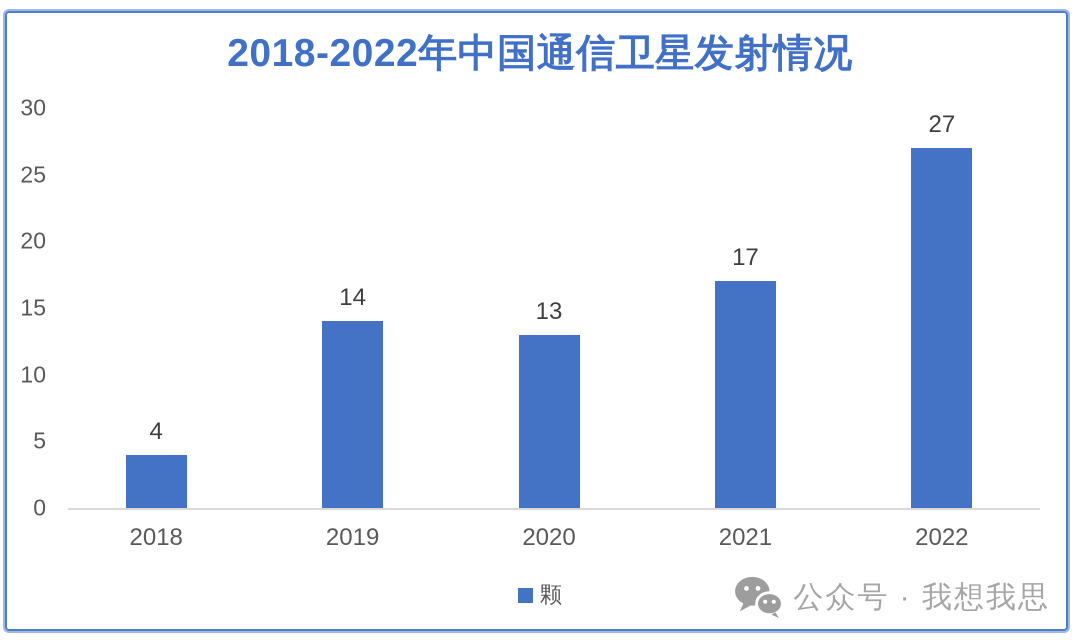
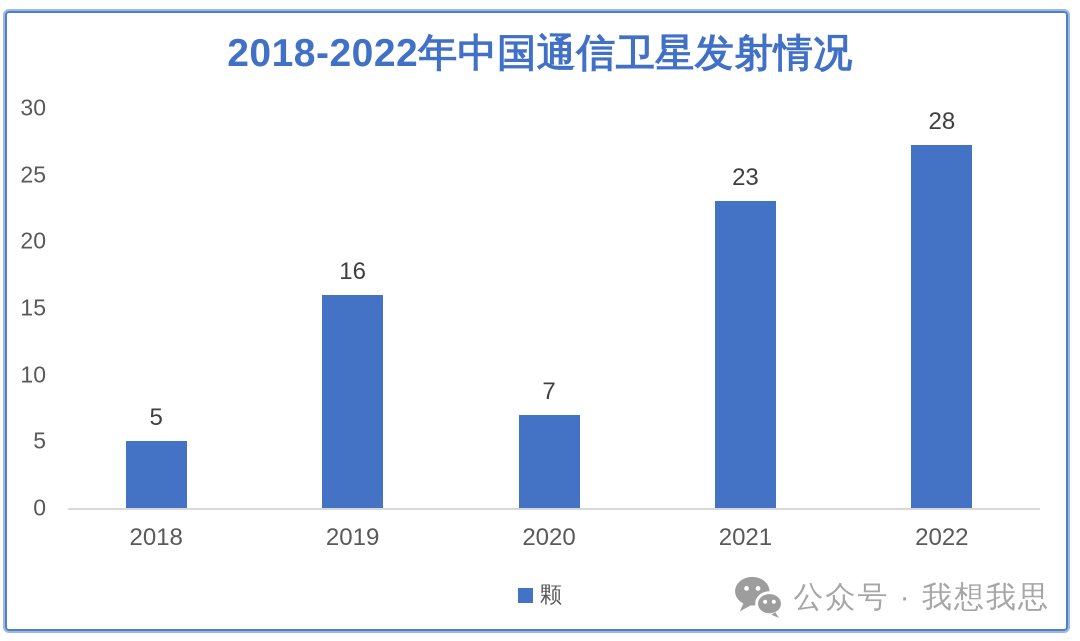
2018: 4 -> 5
2019: 14 -> 16
2020: 13 -> 7
2021: 17 -> 23
2022: 27 -> 28
